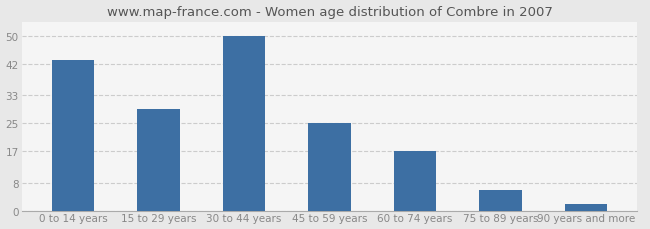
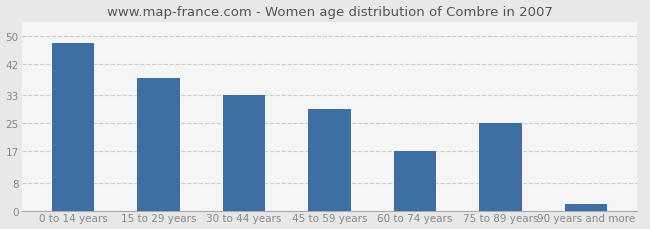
0 to 14 years: 43 -> 48
15 to 29 years: 29 -> 38
30 to 44 years: 50 -> 33
45 to 59 years: 25 -> 29
75 to 89 years: 6 -> 25
